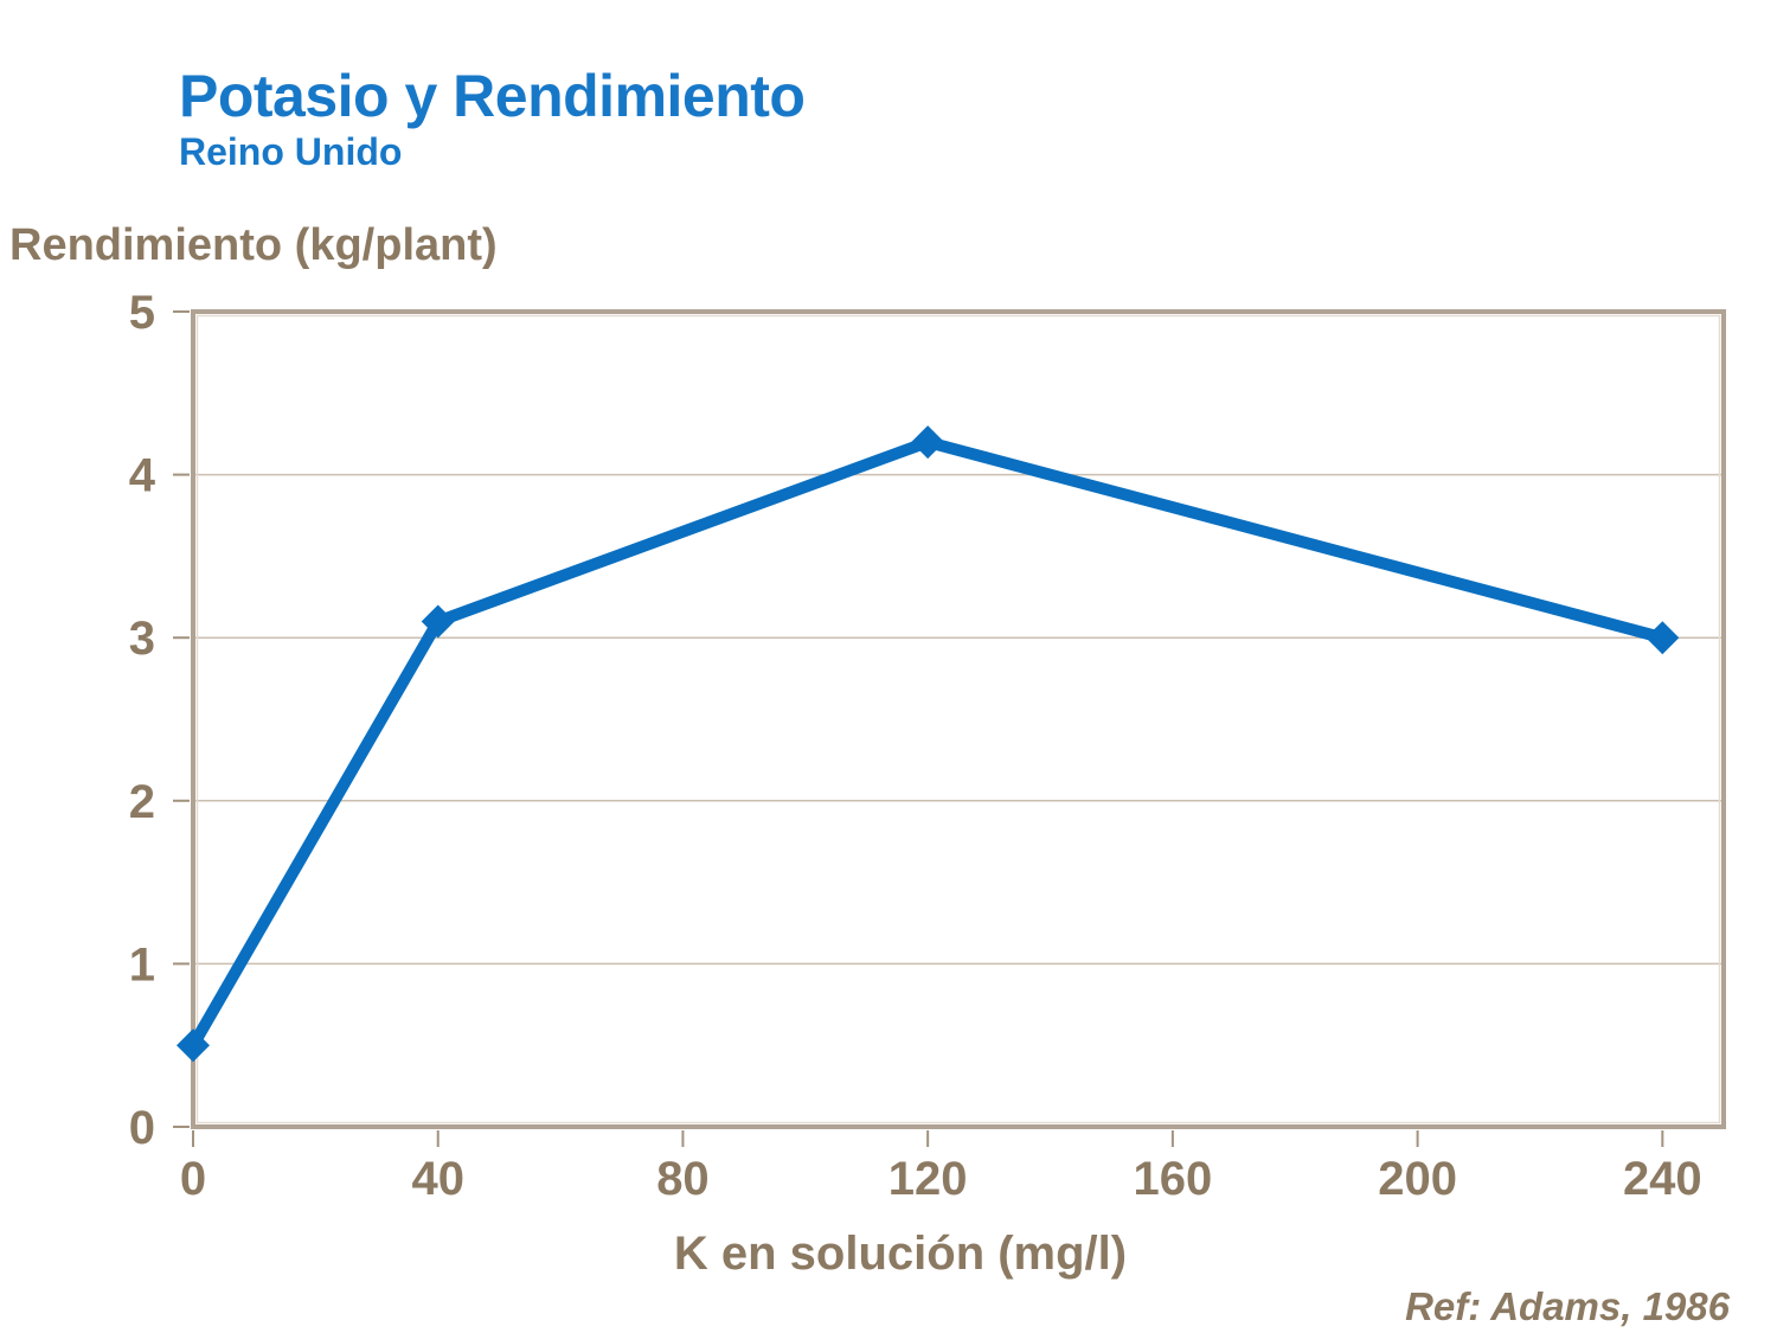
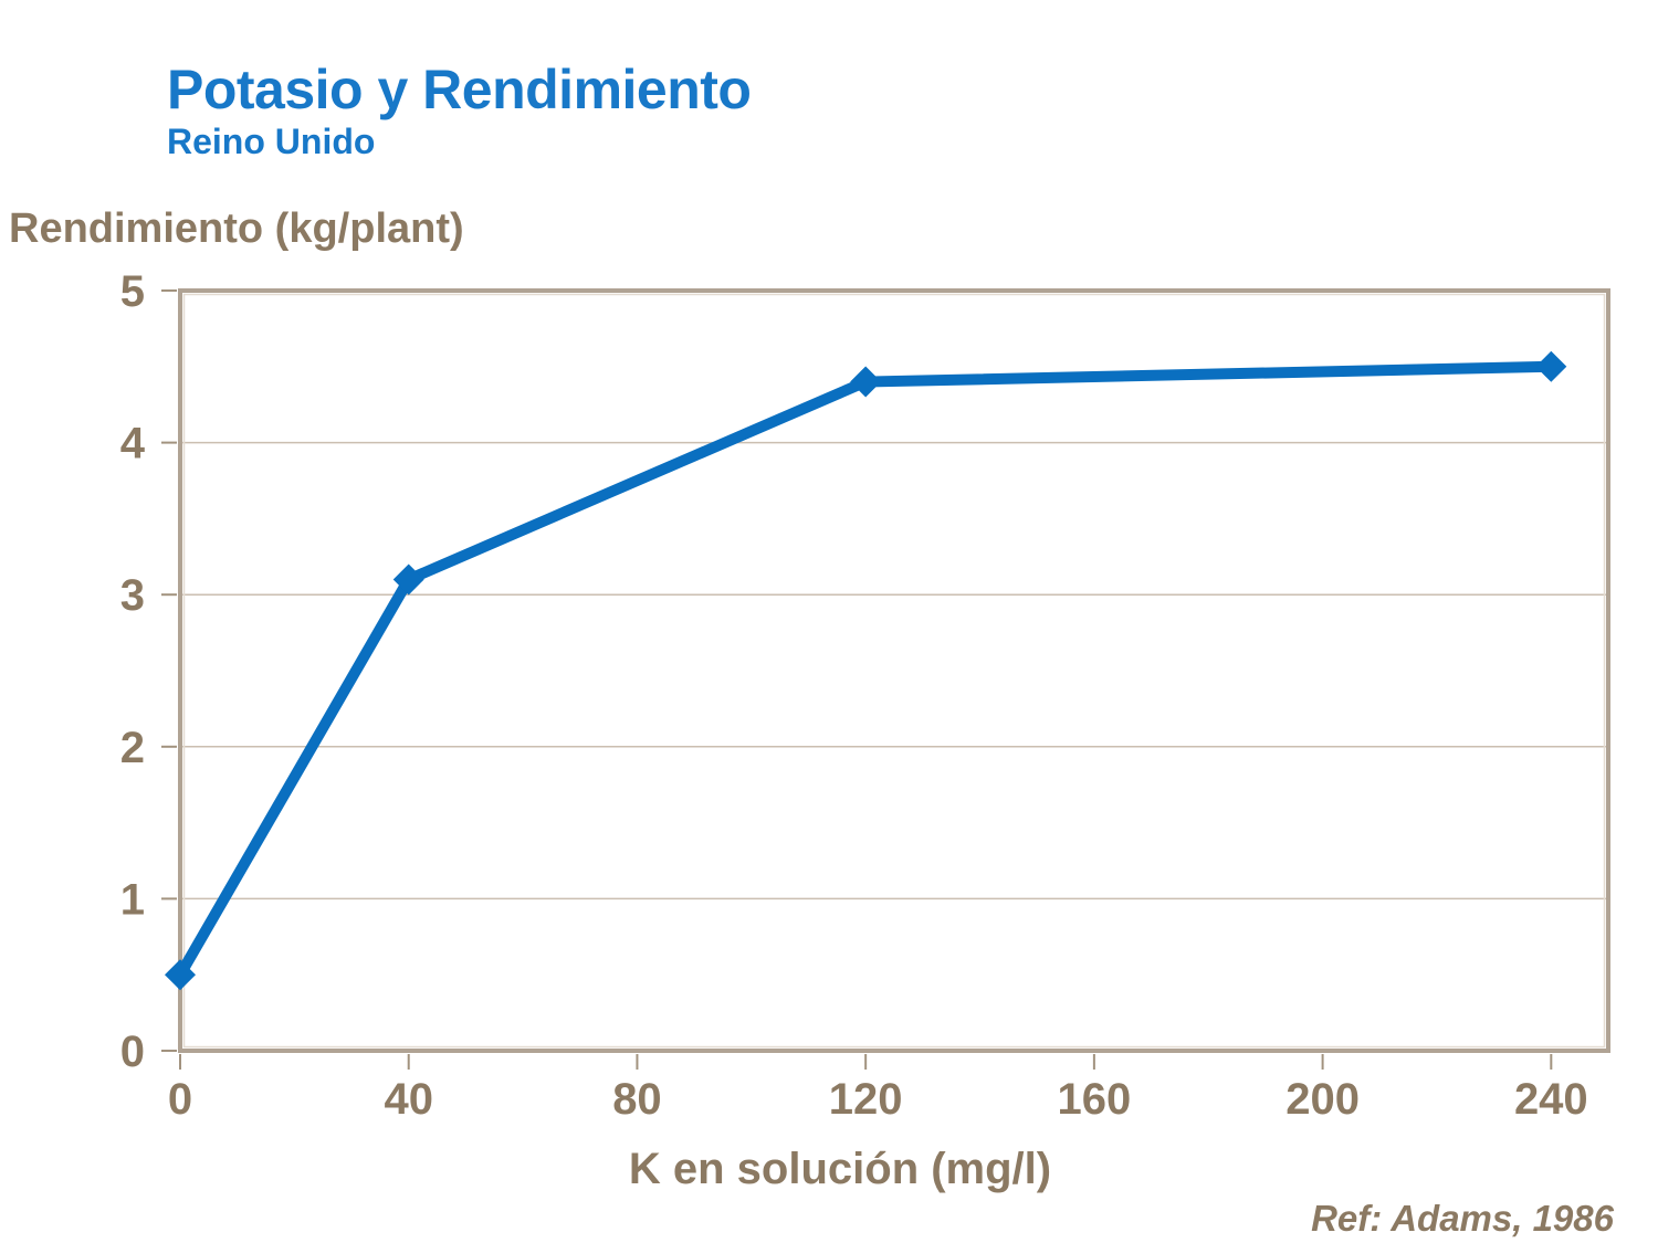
120: 4.2 -> 4.4
240: 3.0 -> 4.5
